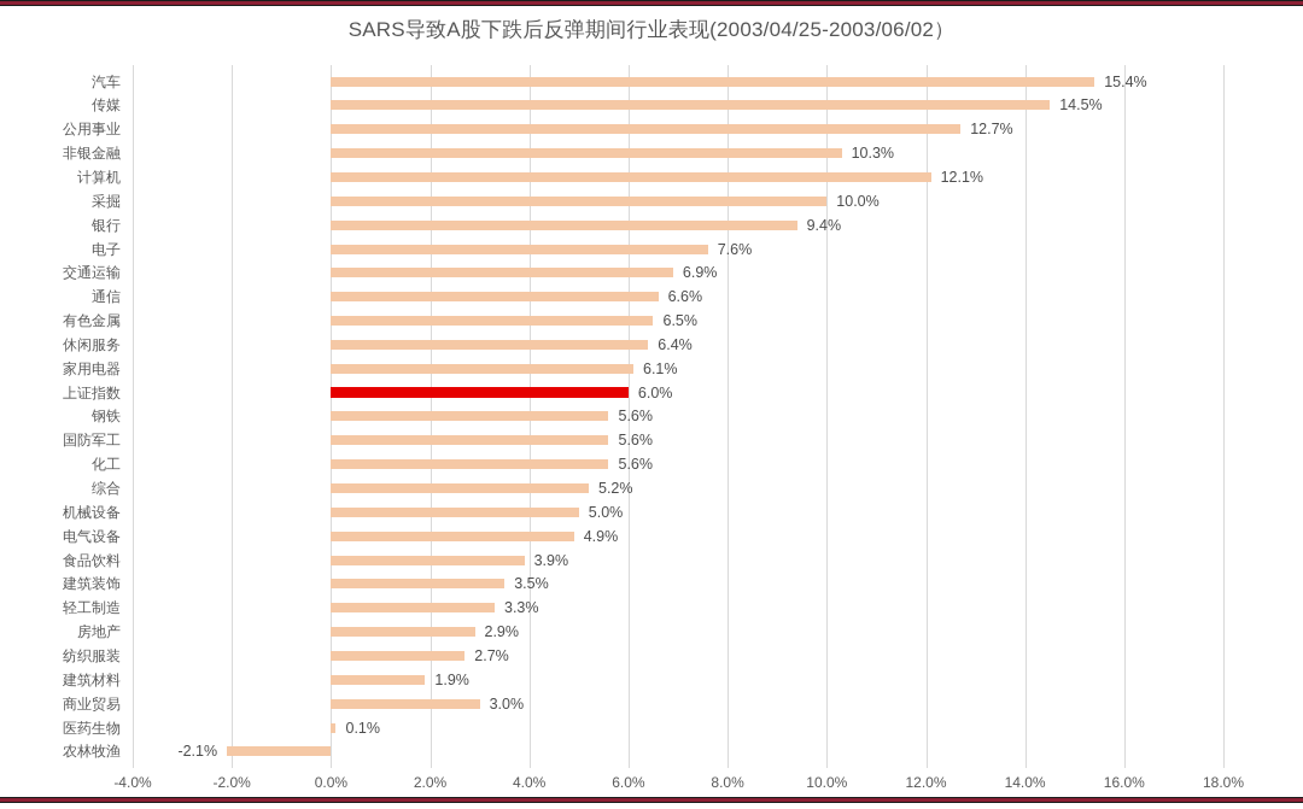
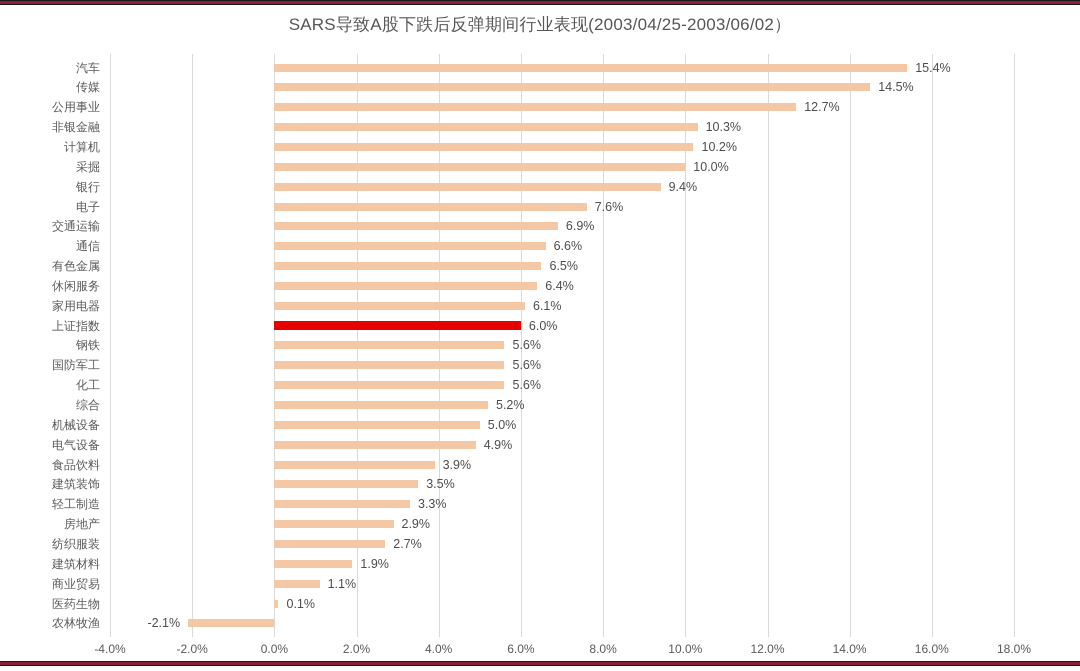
计算机: 12.1% -> 10.2%
商业贸易: 3.0% -> 1.1%
